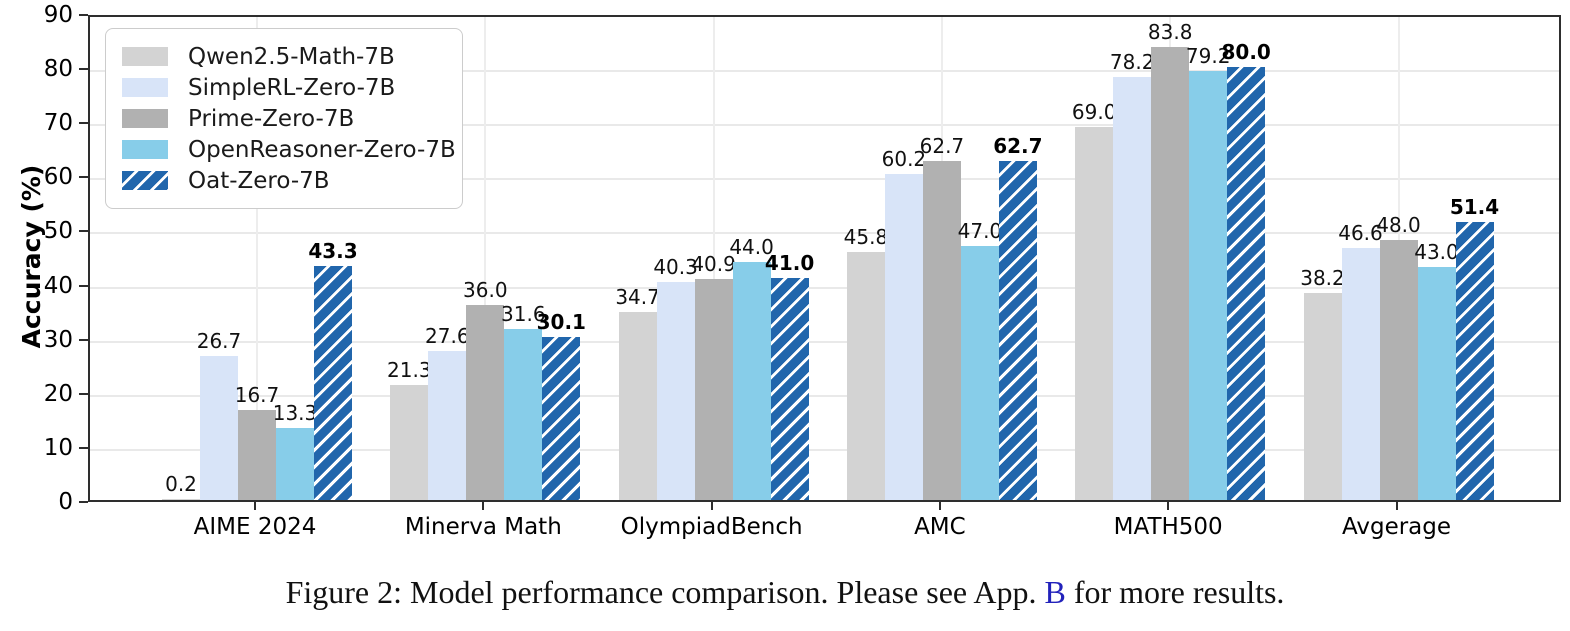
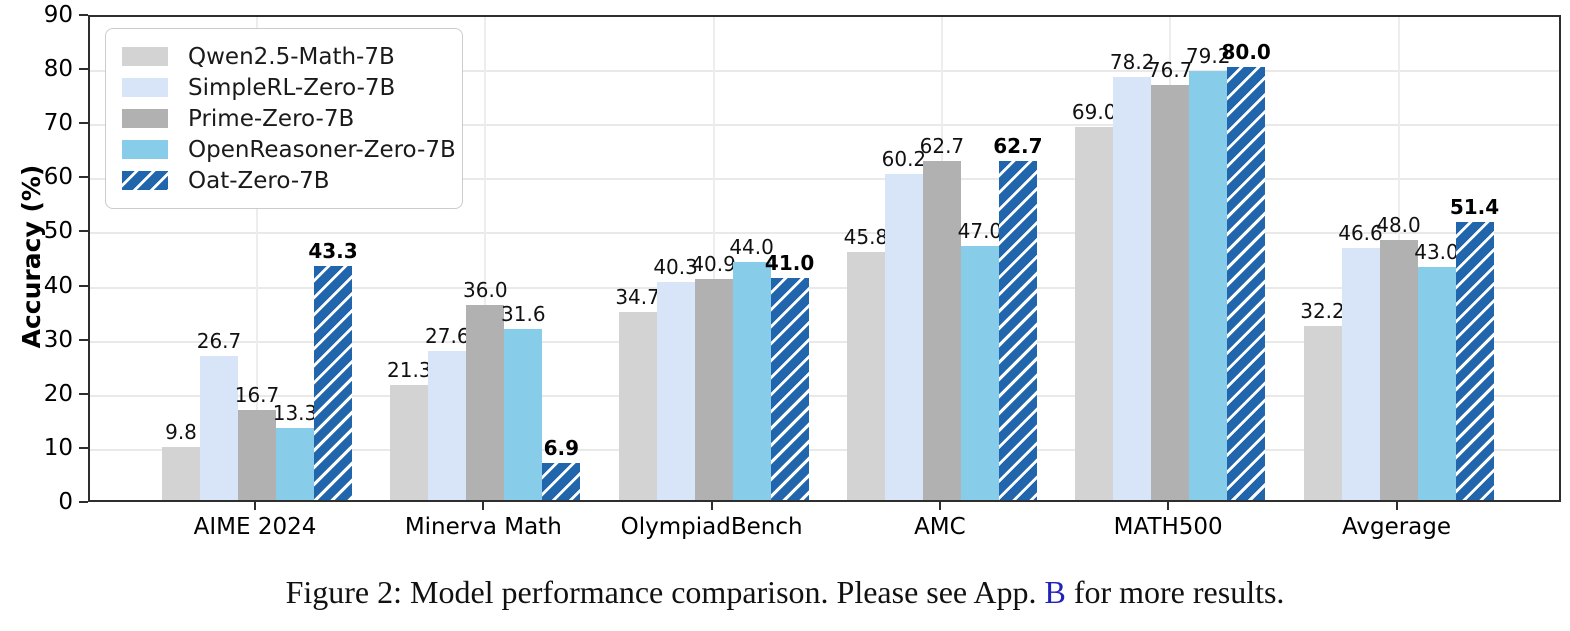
Qwen2.5-Math-7B/AIME 2024: 0.2 -> 9.8
Oat-Zero-7B/Minerva Math: 30.1 -> 6.9
Prime-Zero-7B/MATH500: 83.8 -> 76.7
Qwen2.5-Math-7B/Avgerage: 38.2 -> 32.2
